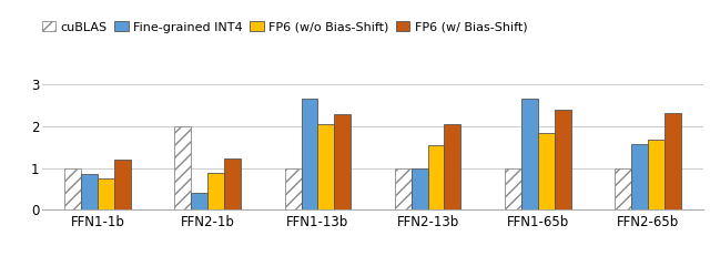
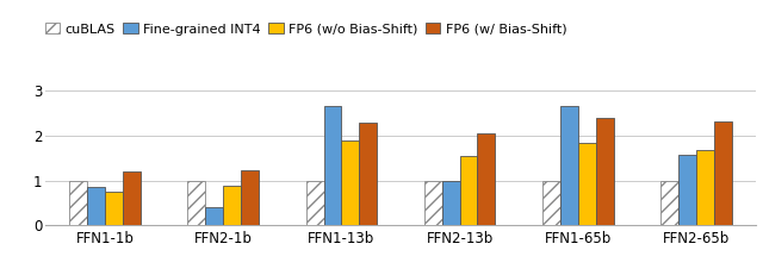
cuBLAS/FFN2-1b: 2 -> 1
FP6 (w/o Bias-Shift)/FFN1-13b: 2.05 -> 1.88
